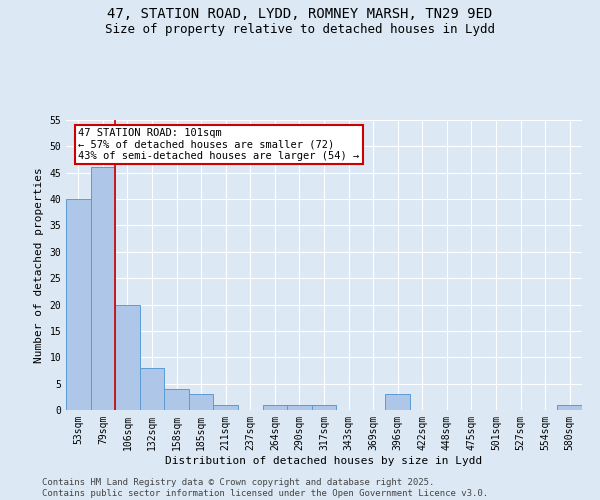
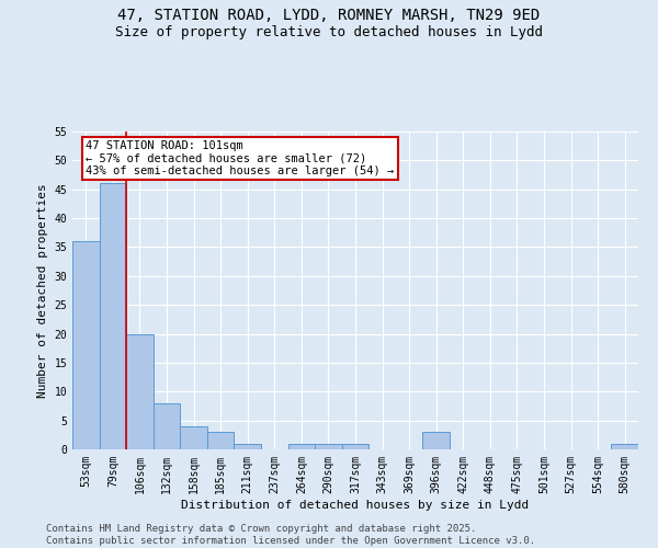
53sqm: 40 -> 36
